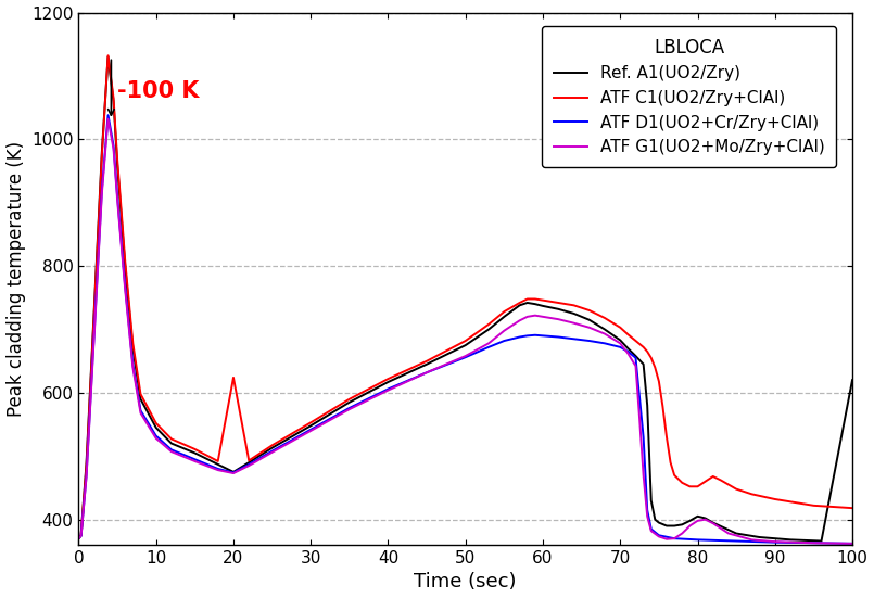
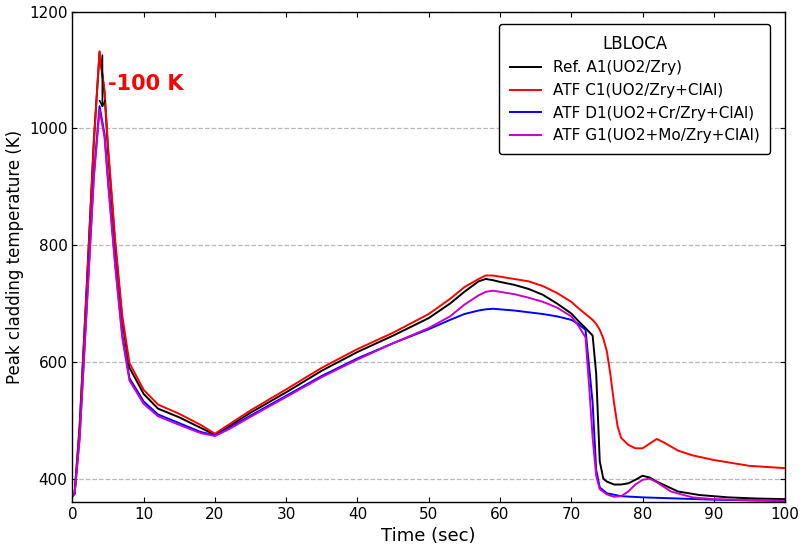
ATF C1(UO2/Zry+ClAl)/20: 624 -> 477
Ref. A1(UO2/Zry)/100: 620 -> 365
